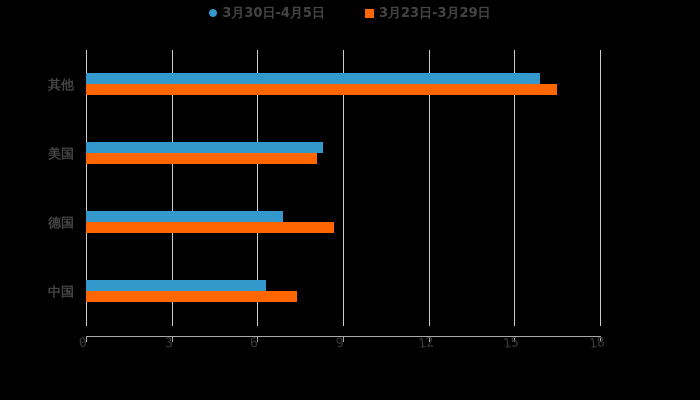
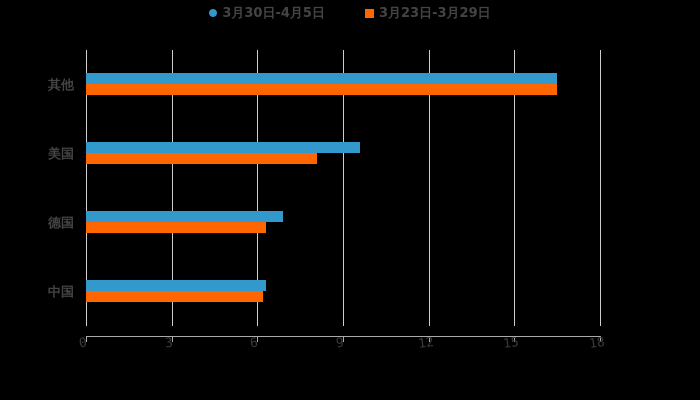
3月30日-4月5日/其他: 15.9 -> 16.5
3月30日-4月5日/美国: 8.3 -> 9.6
3月23日-3月29日/德国: 8.7 -> 6.3
3月23日-3月29日/中国: 7.4 -> 6.2
